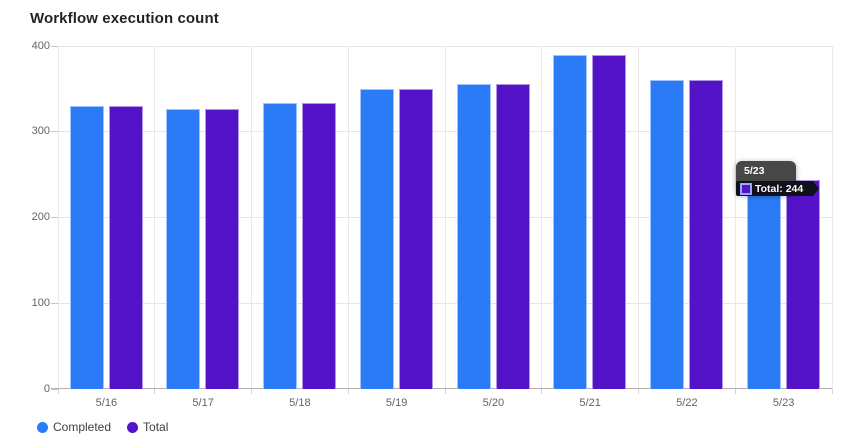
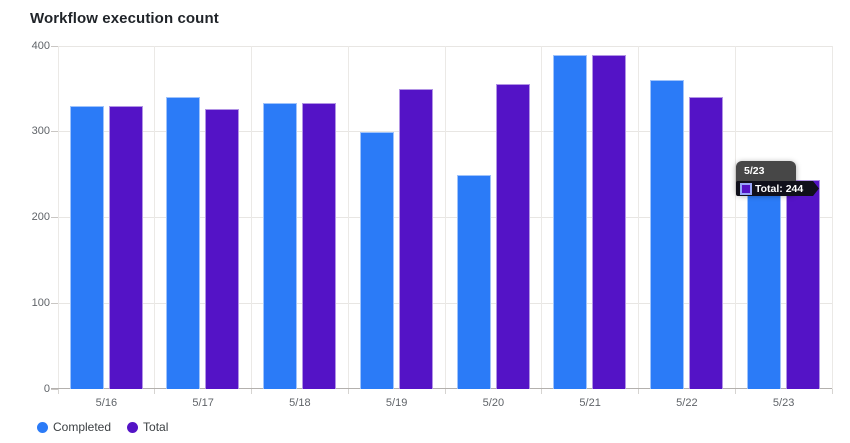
Completed/5/17: 330 -> 340
Completed/5/19: 350 -> 300
Completed/5/20: 360 -> 250
Total/5/22: 360 -> 340
